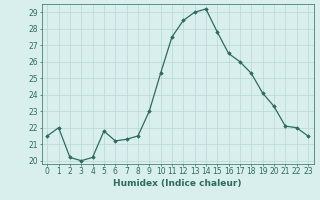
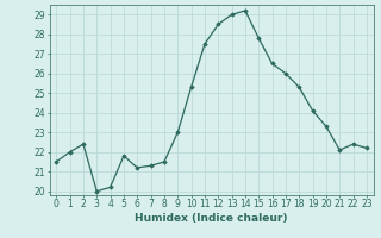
2: 20.2 -> 22.4
22: 22.0 -> 22.4
23: 21.5 -> 22.2
